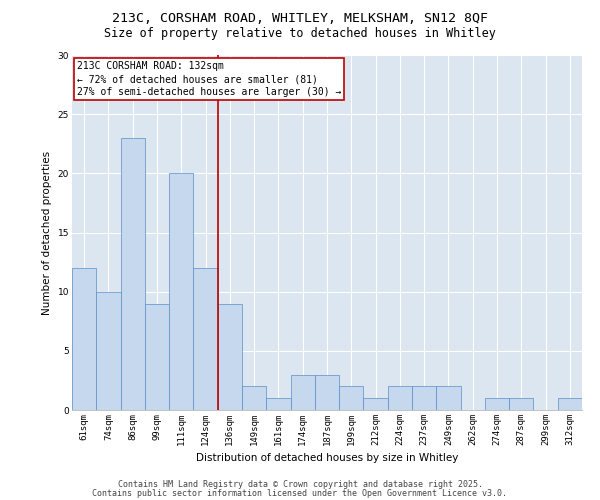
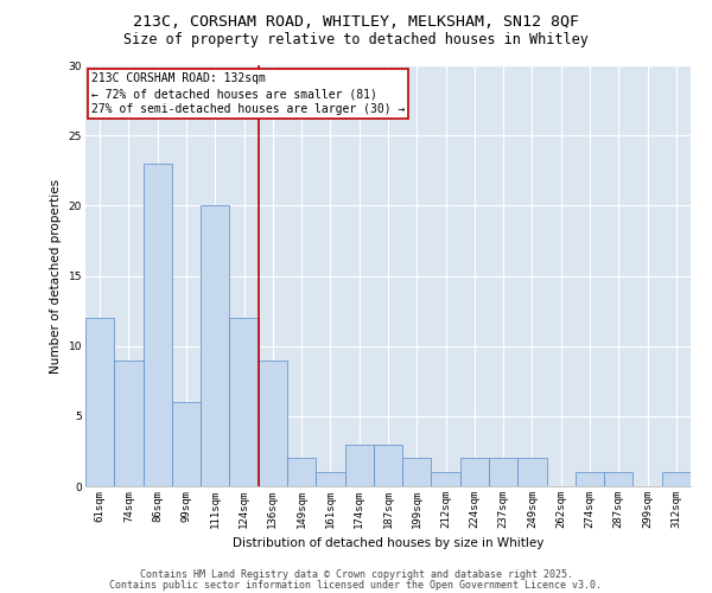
74sqm: 10 -> 9
99sqm: 9 -> 6
